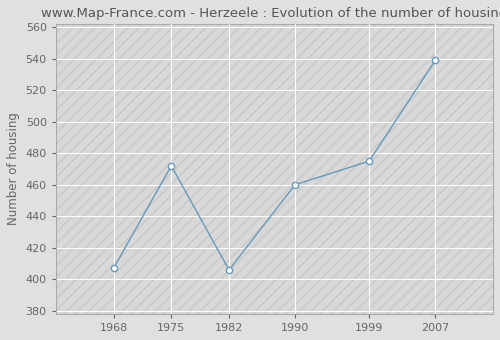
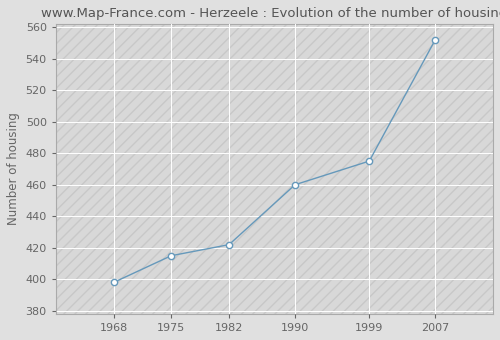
1968: 407 -> 398
1975: 472 -> 415
1982: 406 -> 422
2007: 539 -> 552
